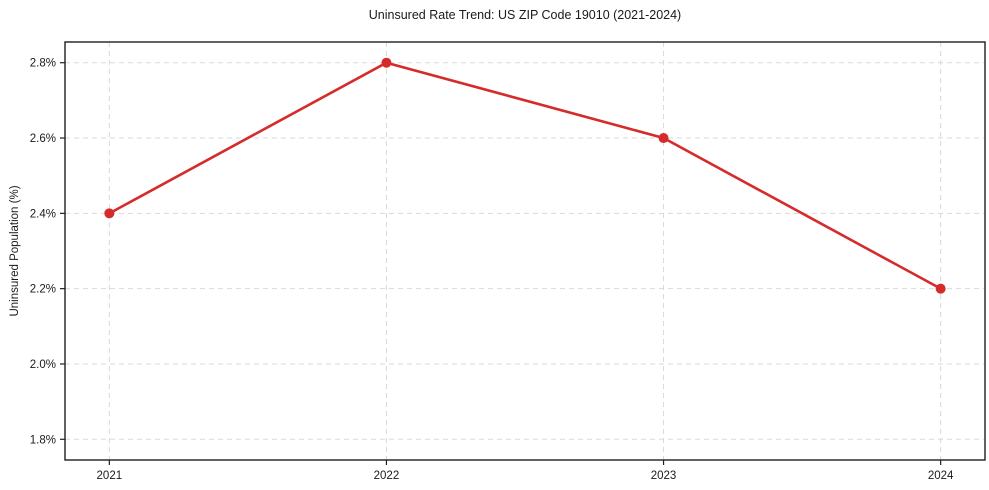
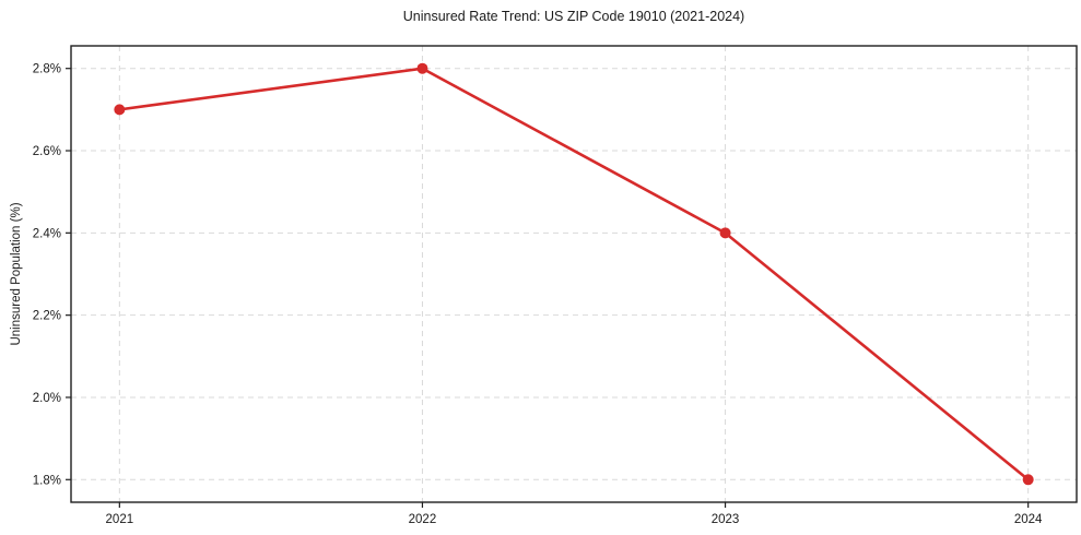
2021: 2.4% -> 2.7%
2023: 2.6% -> 2.4%
2024: 2.2% -> 1.8%
